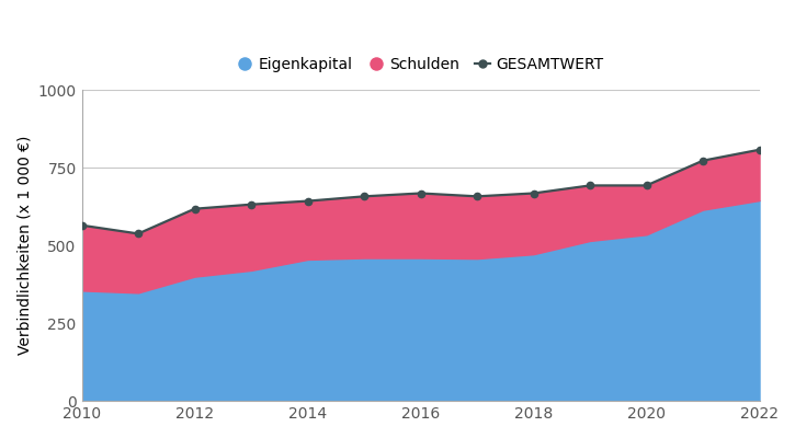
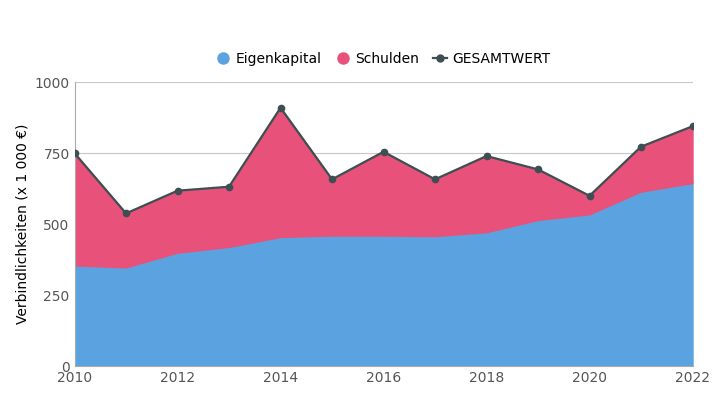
GESAMTWERT/2010: 565 -> 750
GESAMTWERT/2014: 643 -> 910
GESAMTWERT/2016: 668 -> 755
GESAMTWERT/2018: 668 -> 740
GESAMTWERT/2020: 693 -> 600
GESAMTWERT/2022: 808 -> 845
